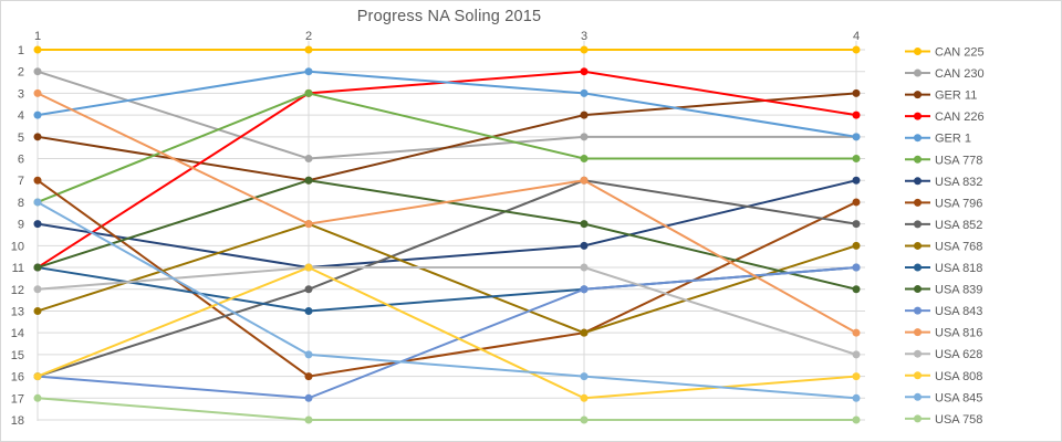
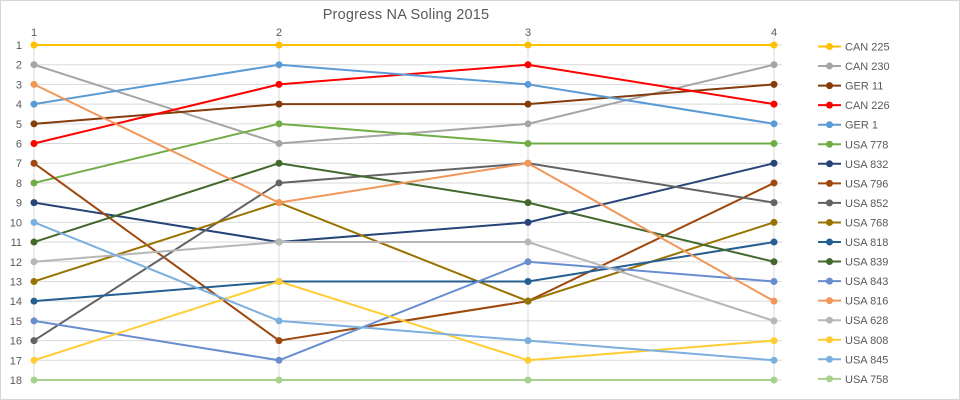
CAN 226/1: 11 -> 6
USA 818/1: 11 -> 14
USA 843/1: 16 -> 15
USA 808/1: 16 -> 17
USA 845/1: 8 -> 10
USA 758/1: 17 -> 18
GER 11/2: 7 -> 4
USA 778/2: 3 -> 5
USA 852/2: 12 -> 8
USA 808/2: 11 -> 13
USA 818/3: 12 -> 13
CAN 230/4: 5 -> 2
USA 843/4: 11 -> 13
